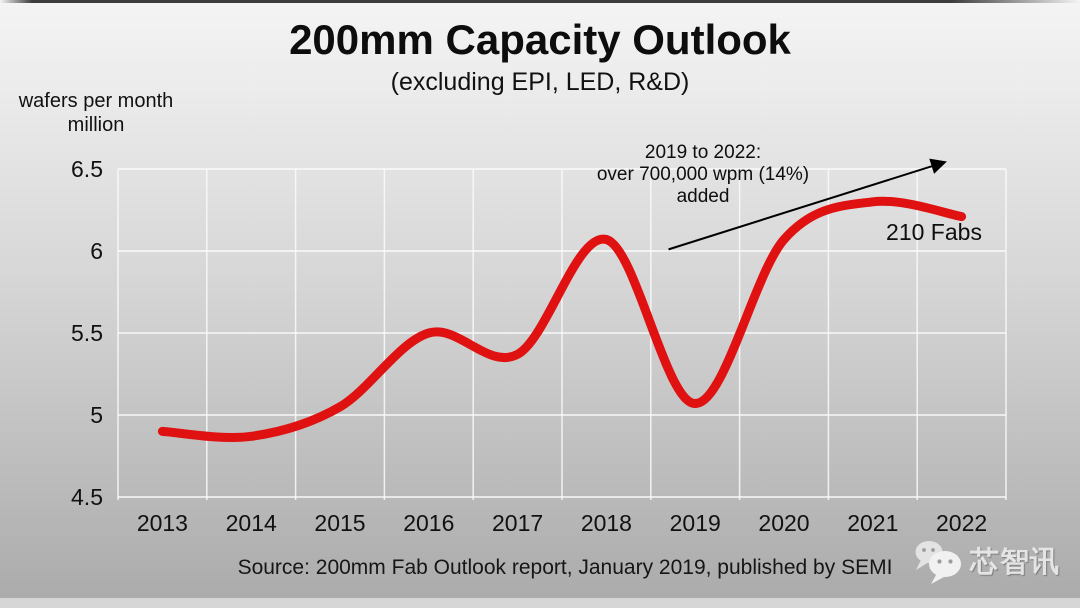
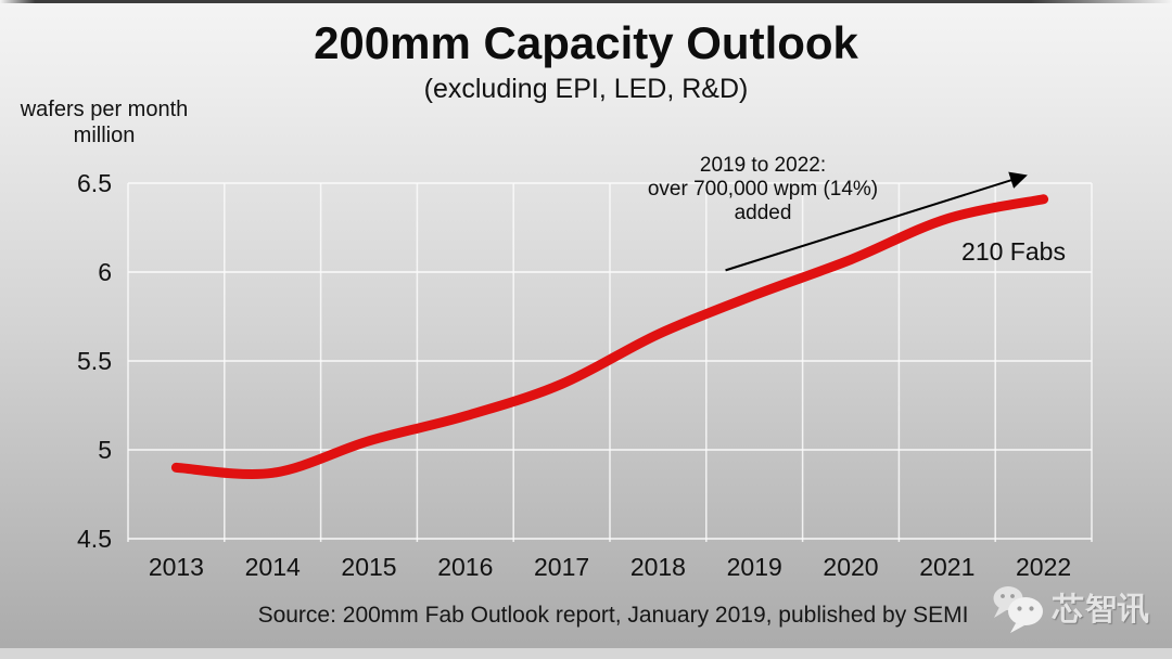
2016: 5.50 -> 5.19
2018: 6.07 -> 5.65
2019: 5.07 -> 5.87
2022: 6.21 -> 6.41
